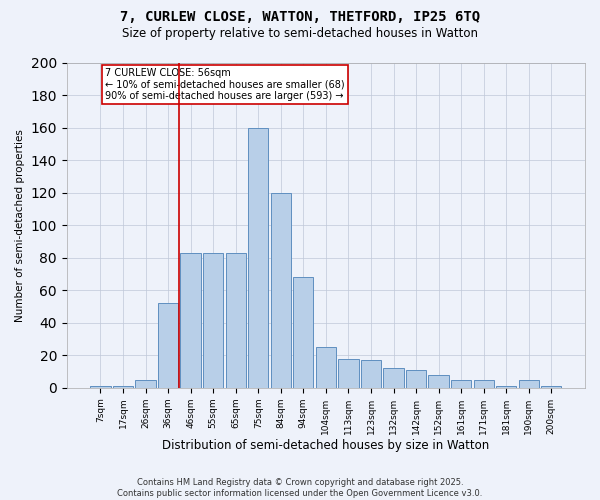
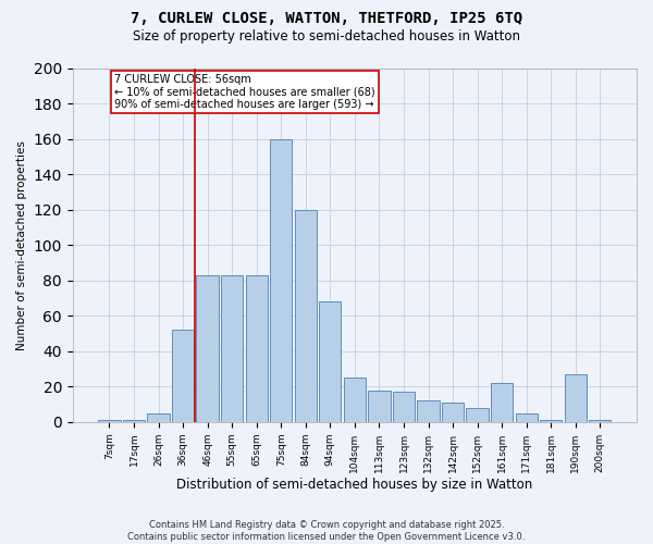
161sqm: 5 -> 22
190sqm: 5 -> 27
